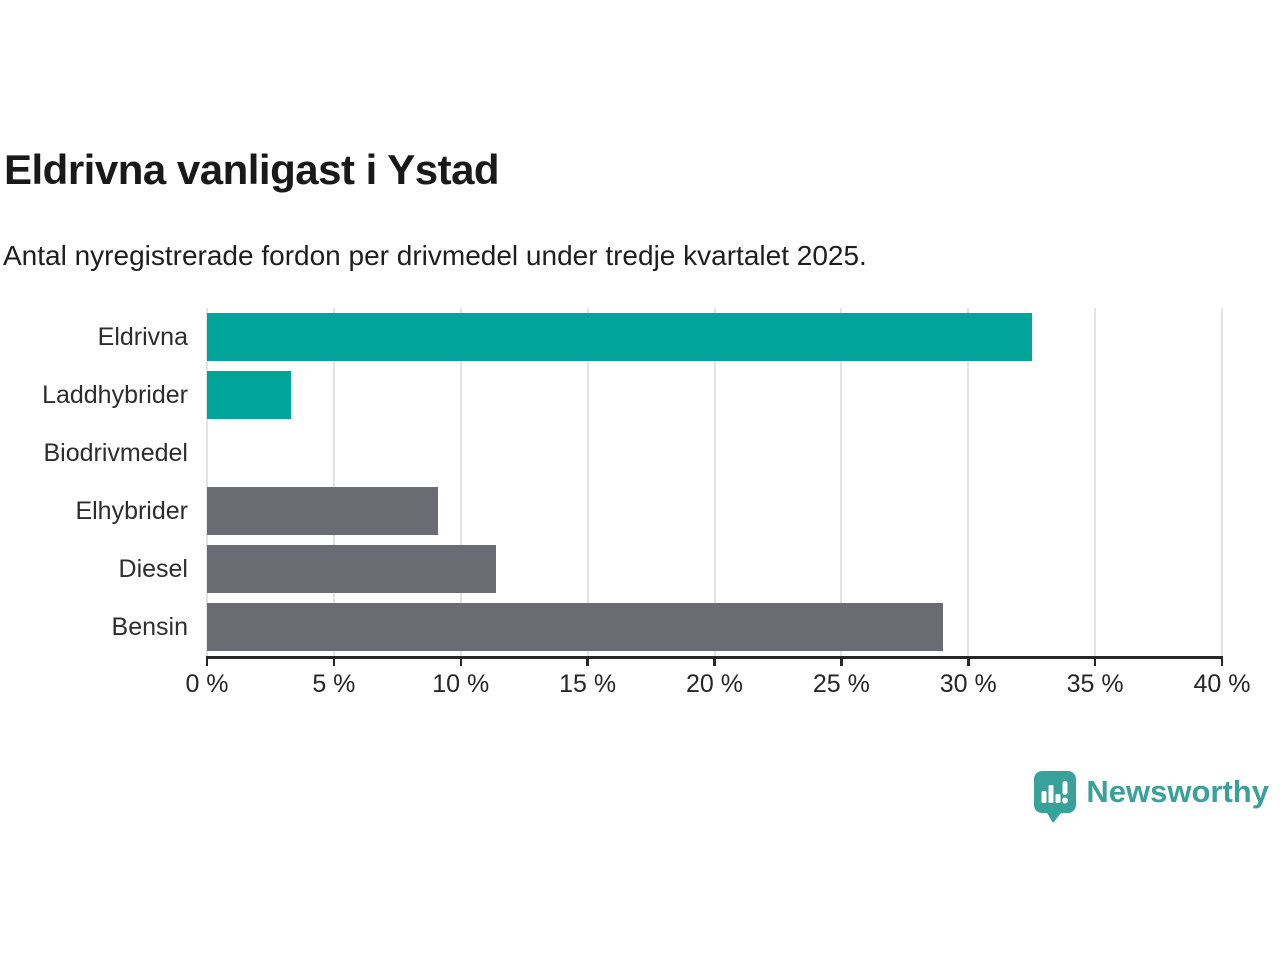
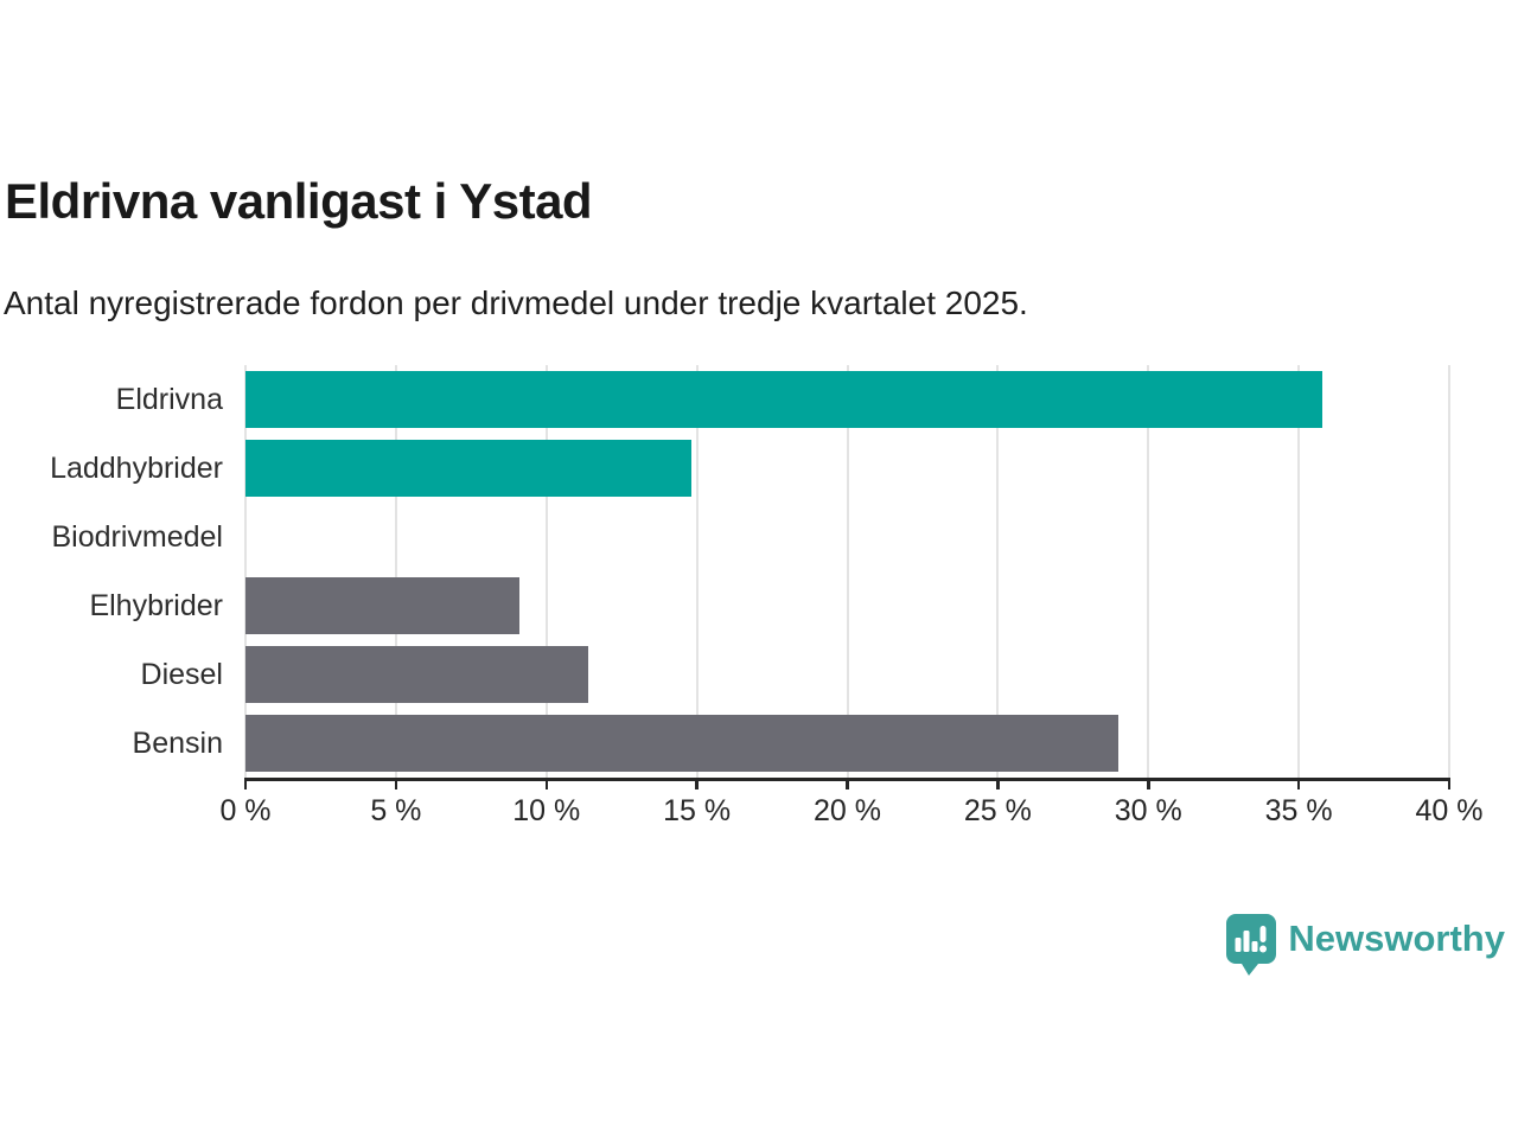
Eldrivna: 32.5% -> 35.8%
Laddhybrider: 3.3% -> 14.8%
